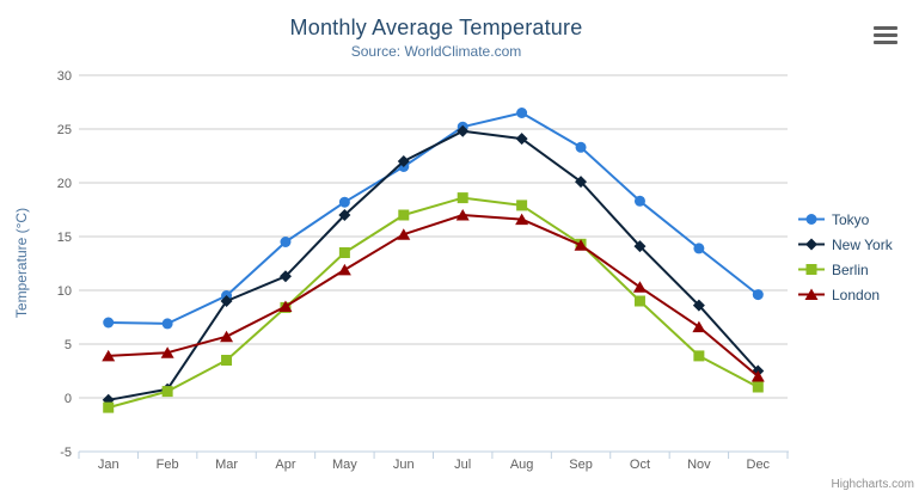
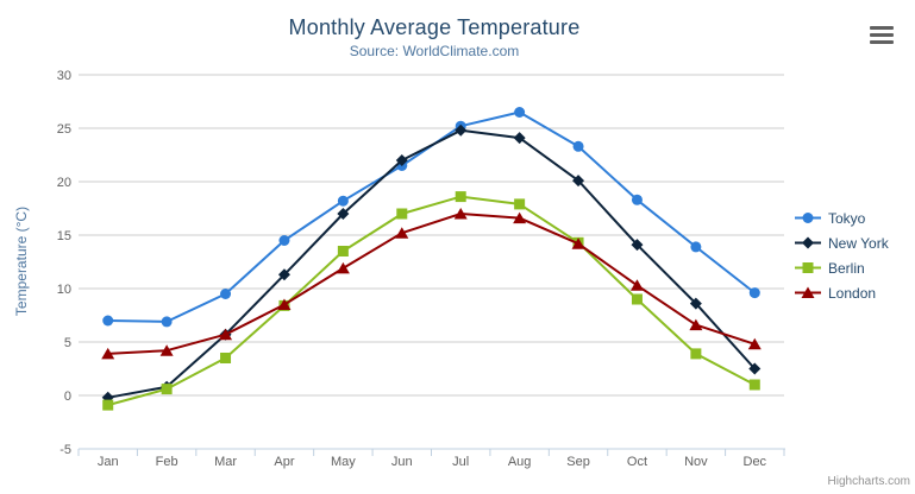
New York/Mar: 9 -> 6
London/Dec: 2 -> 5
